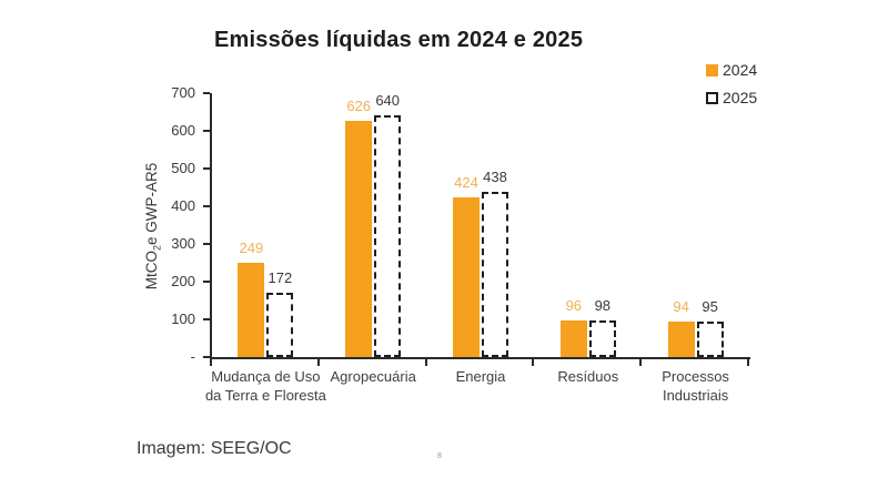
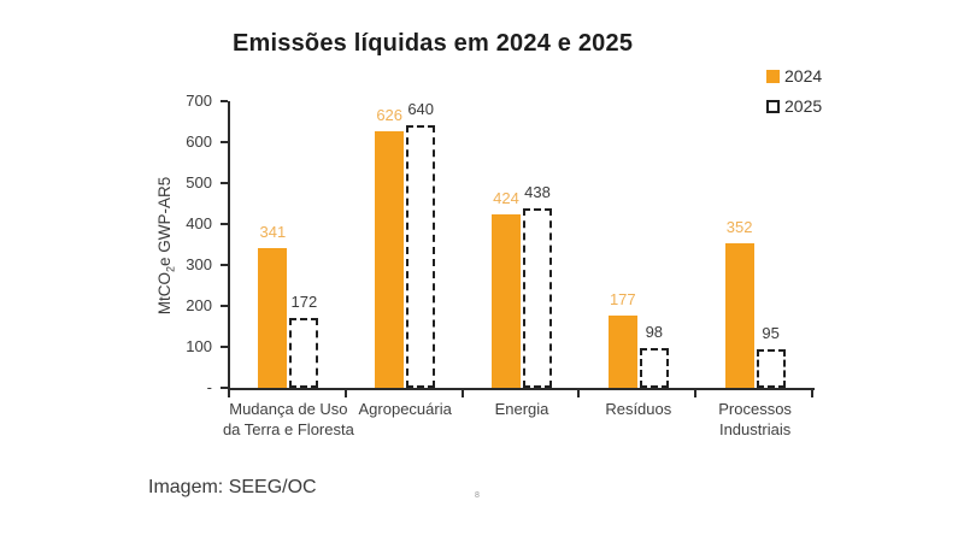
2024/Mudança de Uso da Terra e Floresta: 249 -> 341
2024/Resíduos: 96 -> 177
2024/Processos Industriais: 94 -> 352
